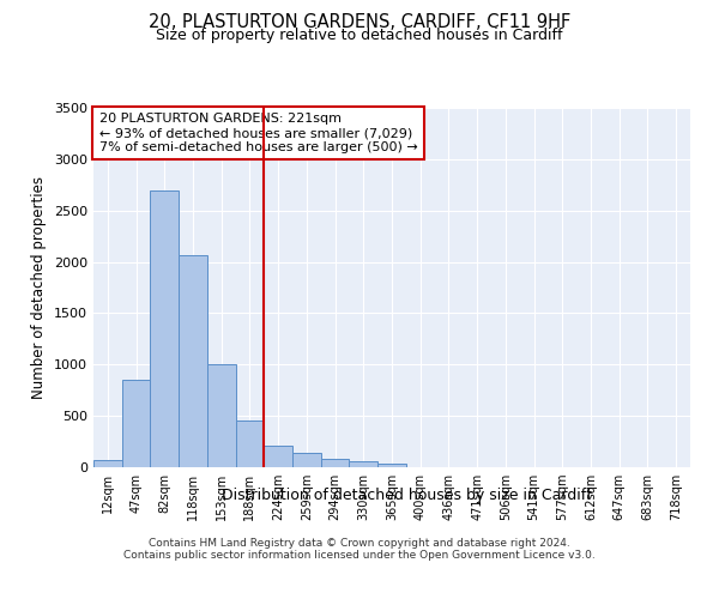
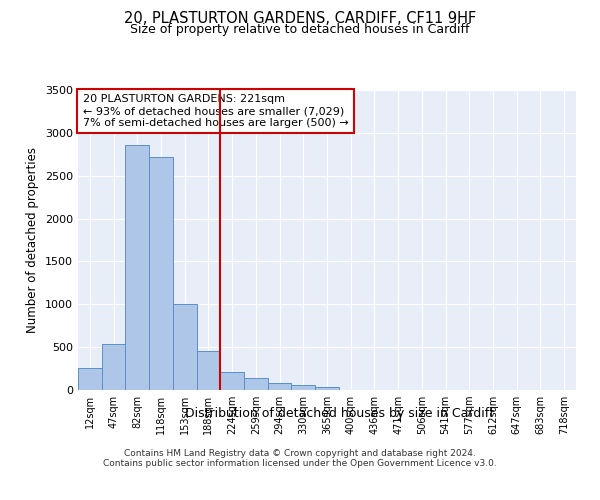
12sqm: 80 -> 260
47sqm: 850 -> 540
82sqm: 2700 -> 2860
118sqm: 2060 -> 2720
